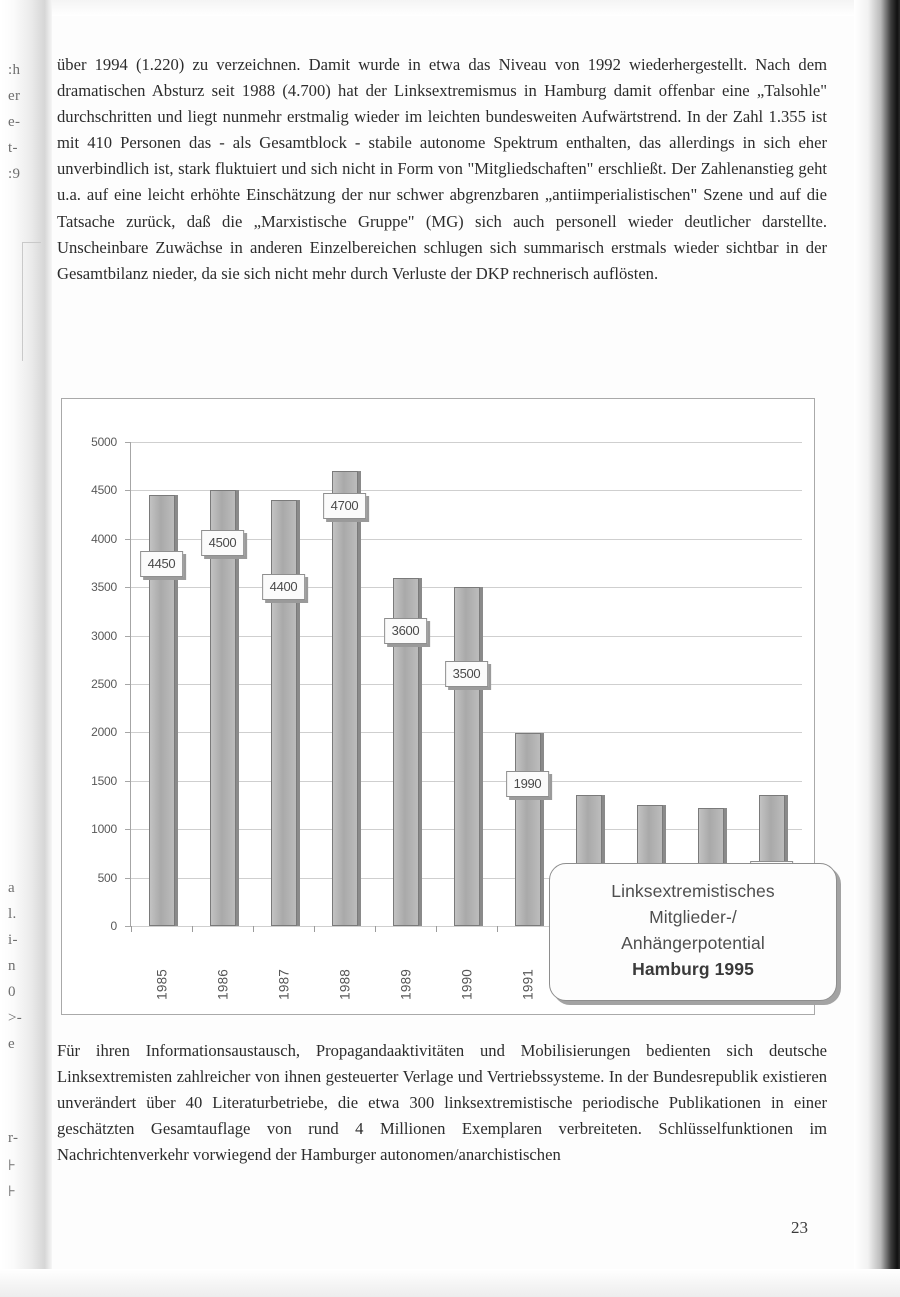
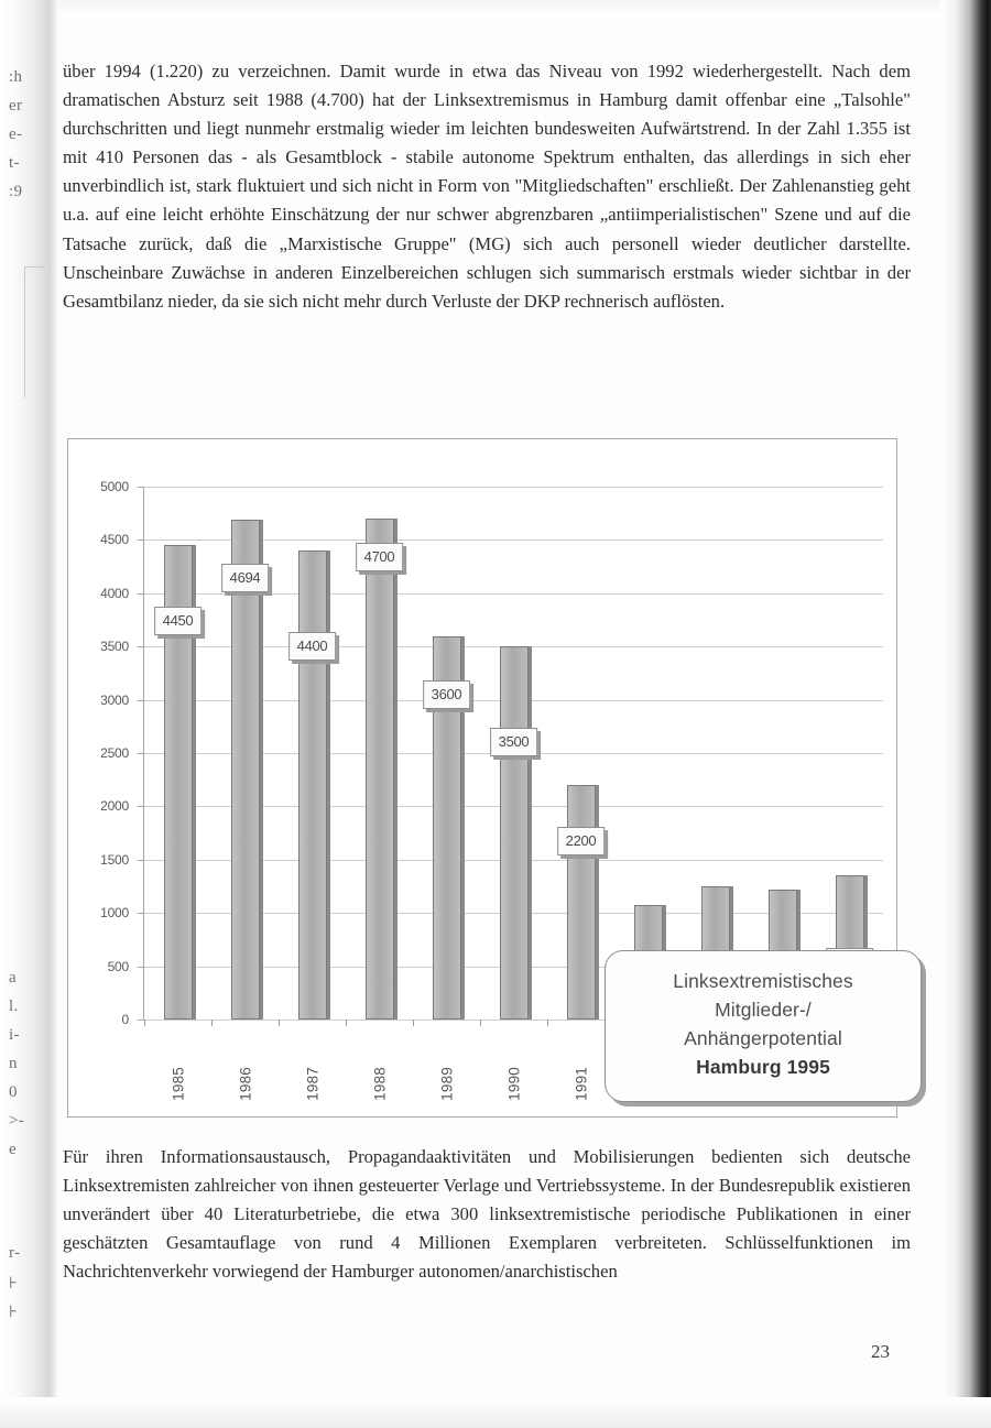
1986: 4500 -> 4694
1991: 1990 -> 2200
1992: 1350 -> 1074
